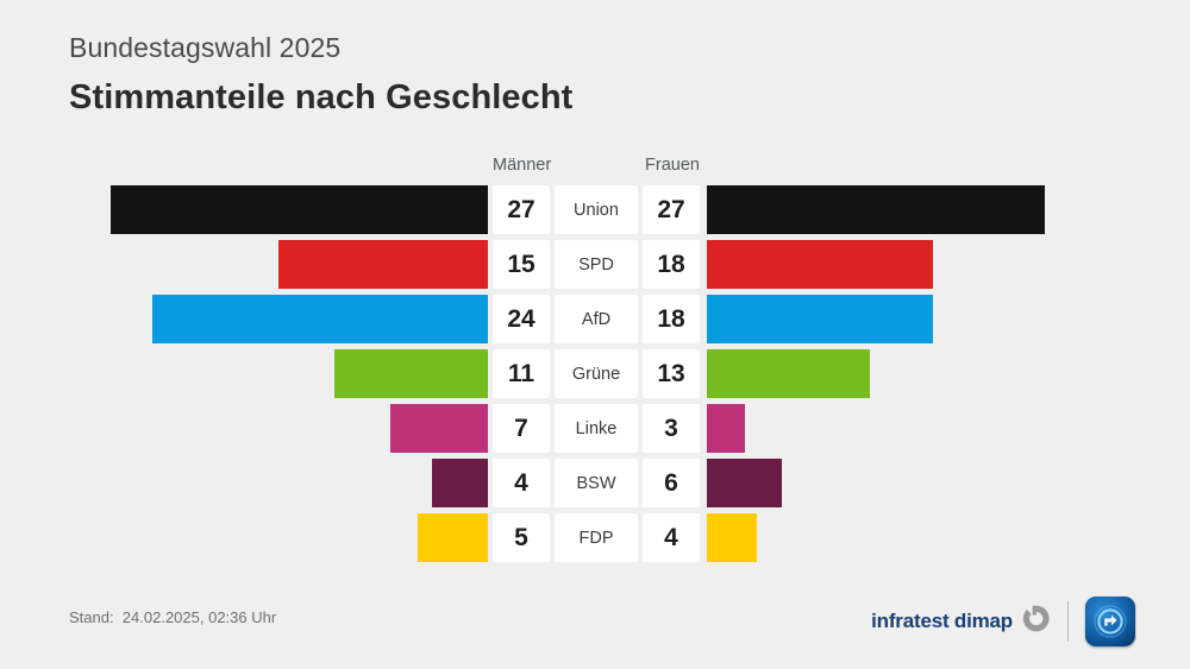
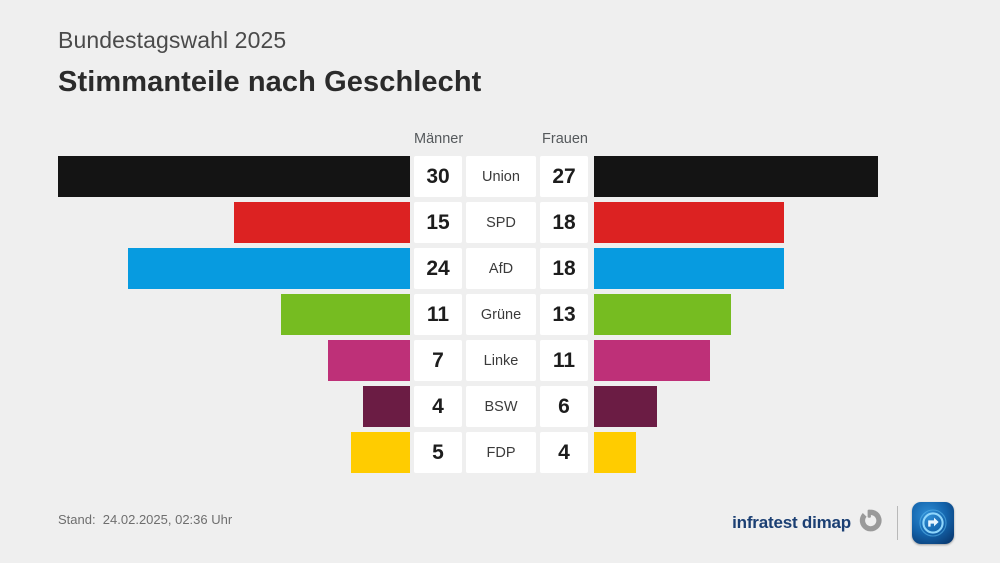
Männer/Union: 27 -> 30
Frauen/Linke: 3 -> 11
